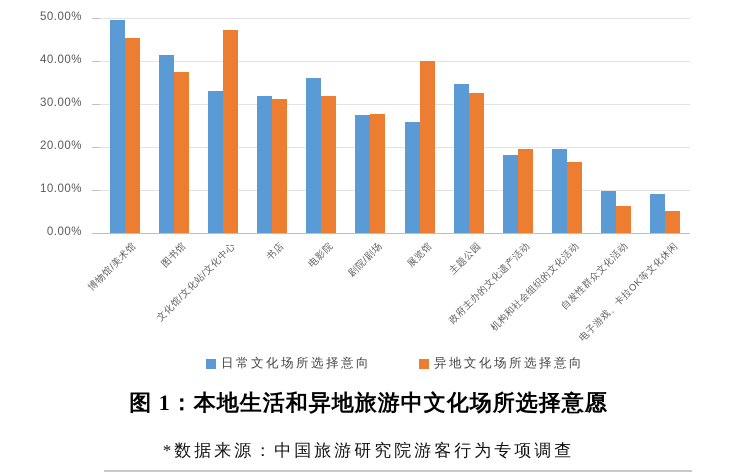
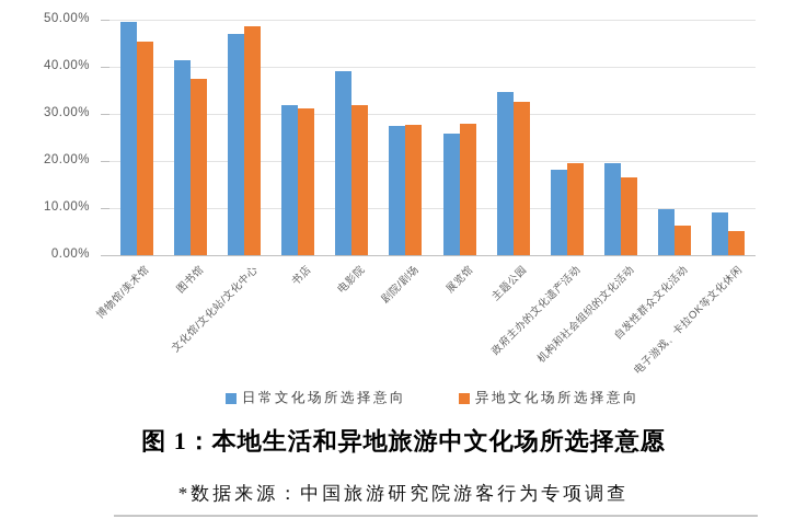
日常文化场所选择意向/文化馆/文化站/文化中心: 33% -> 47%
异地文化场所选择意向/文化馆/文化站/文化中心: 47% -> 48%
日常文化场所选择意向/电影院: 36% -> 39%
异地文化场所选择意向/展览馆: 40% -> 28%
